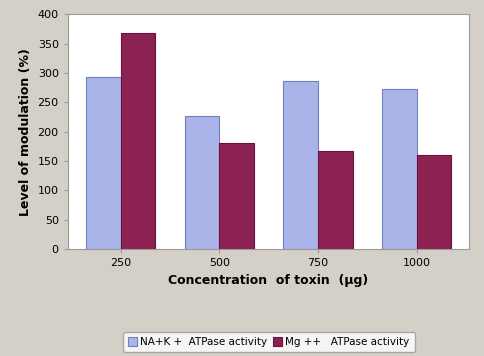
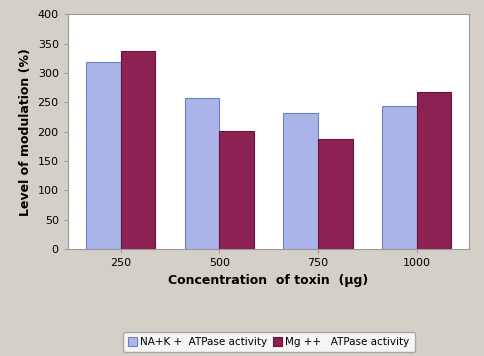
NA+K + ATPase activity/250: 294 -> 318
Mg ++ ATPase activity/250: 368 -> 337
NA+K + ATPase activity/500: 226 -> 257
Mg ++ ATPase activity/500: 180 -> 202
NA+K + ATPase activity/750: 286 -> 232
Mg ++ ATPase activity/750: 168 -> 187
NA+K + ATPase activity/1000: 272 -> 243
Mg ++ ATPase activity/1000: 160 -> 267
